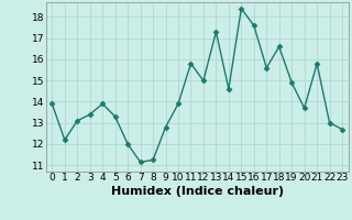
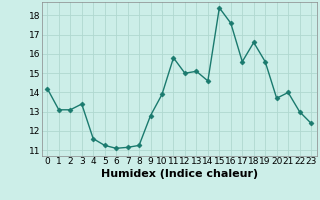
0: 13.9 -> 14.2
1: 12.2 -> 13.1
4: 13.9 -> 11.6
5: 13.3 -> 11.2
6: 12.0 -> 11.1
13: 17.3 -> 15.1
19: 14.9 -> 15.6
21: 15.8 -> 14.0
23: 12.7 -> 12.4
